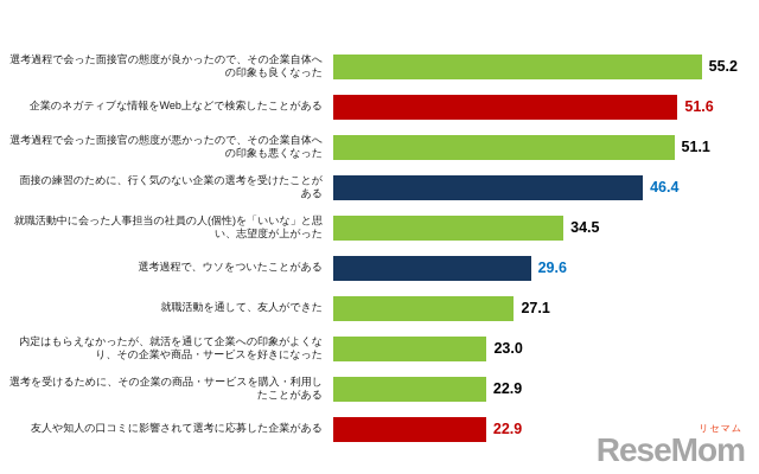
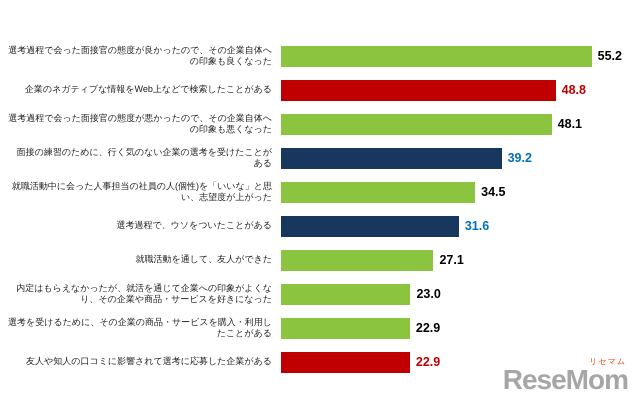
企業のネガティブな情報をWeb上などで検索したことがある: 51.6 -> 48.8
選考過程で会った面接官の態度が悪かったので、その企業自体への印象も悪くなった: 51.1 -> 48.1
面接の練習のために、行く気のない企業の選考を受けたことがある: 46.4 -> 39.2
選考過程で、ウソをついたことがある: 29.6 -> 31.6
